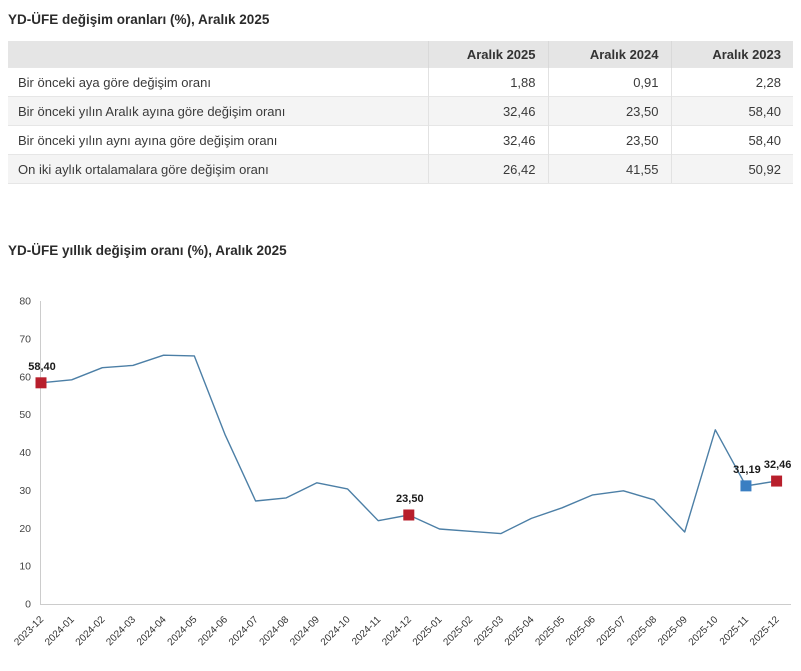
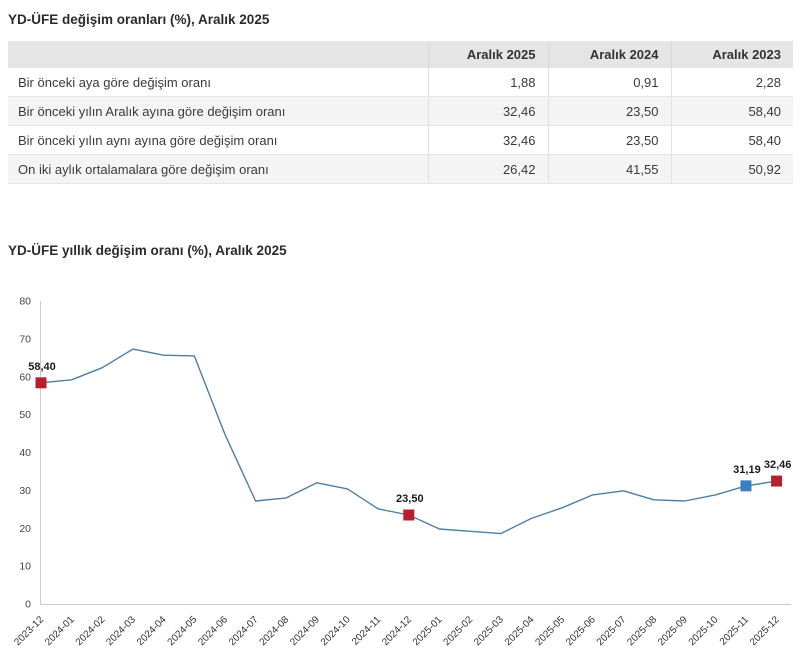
2024-03: 63 -> 67
2024-11: 22 -> 25
2025-09: 19 -> 27
2025-10: 46 -> 29
